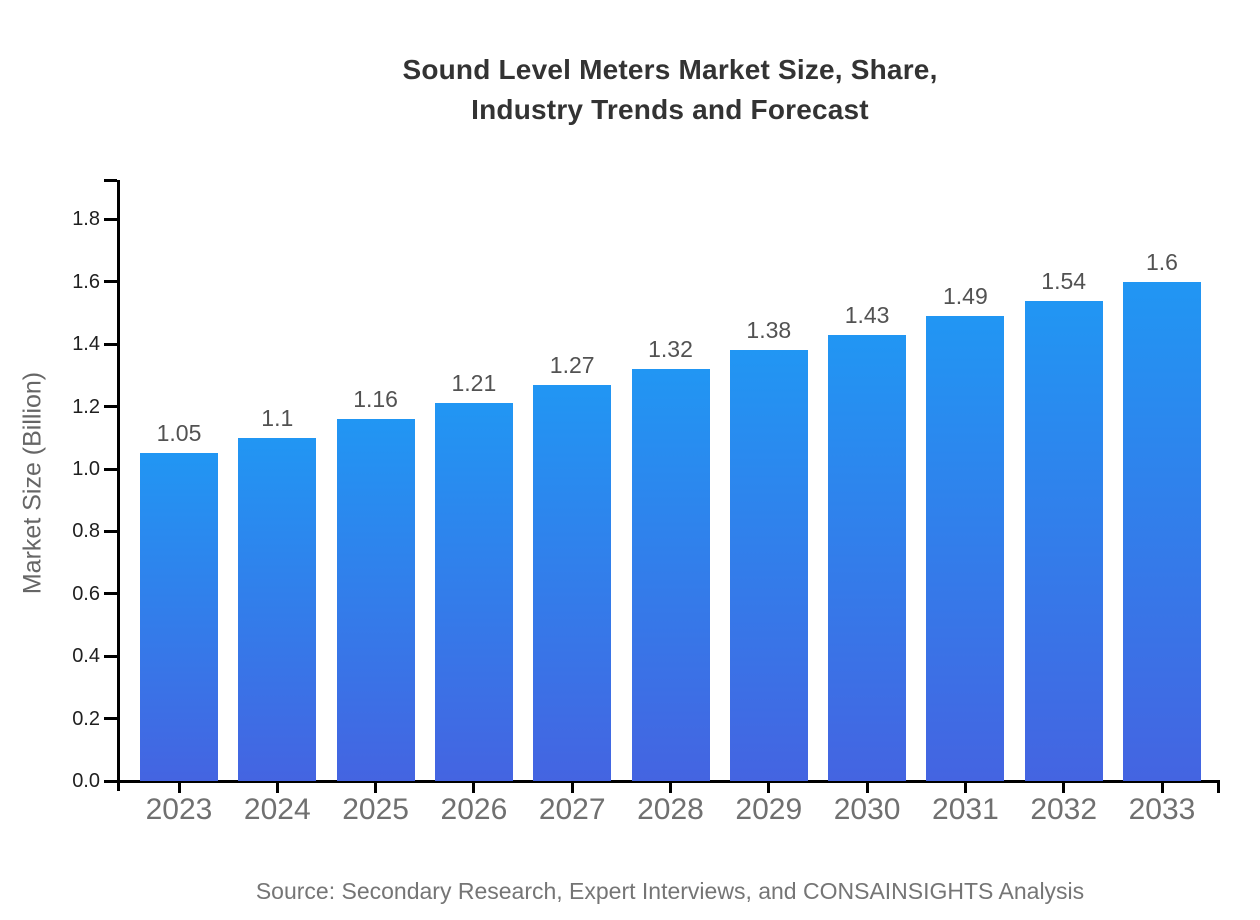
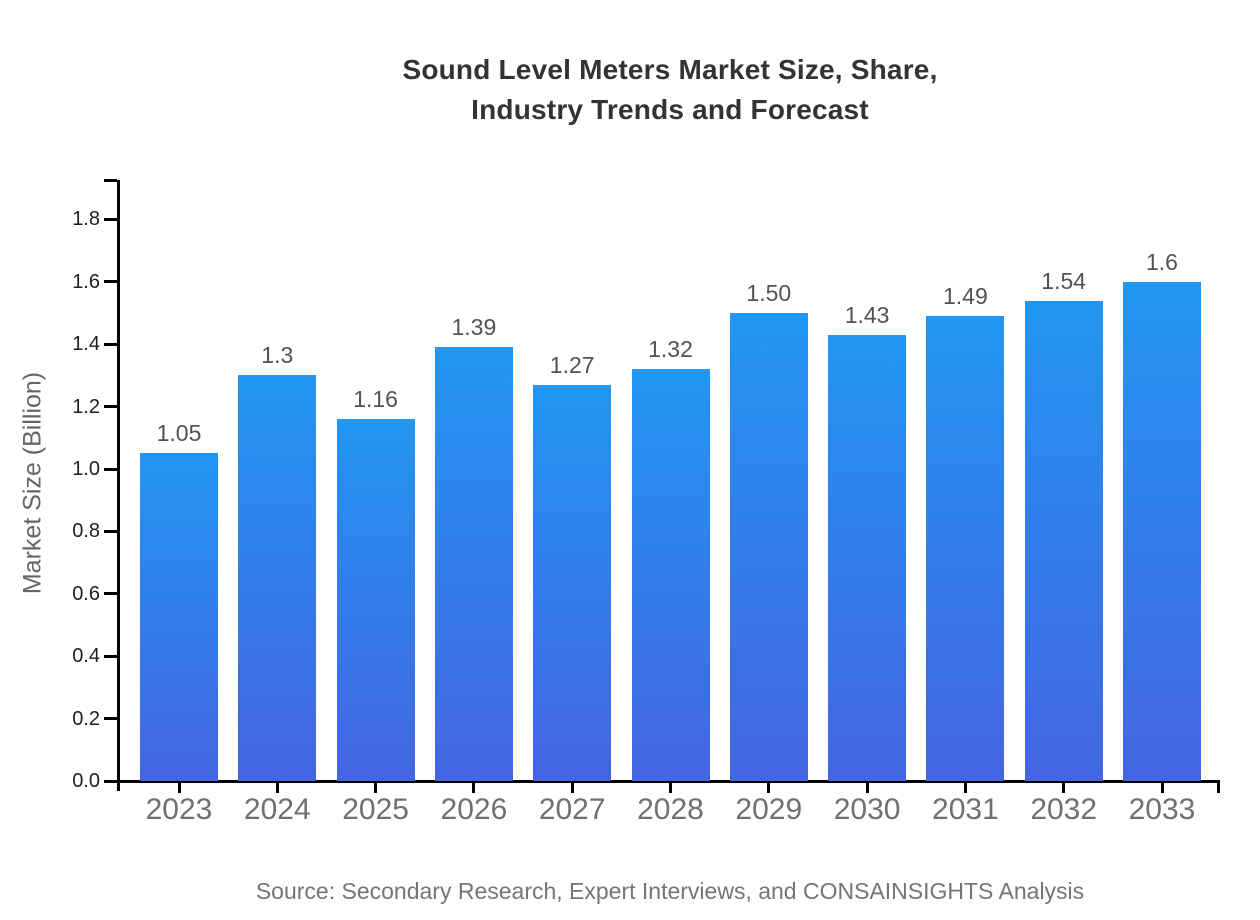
2024: 1.1 -> 1.3
2026: 1.21 -> 1.39
2029: 1.38 -> 1.50
